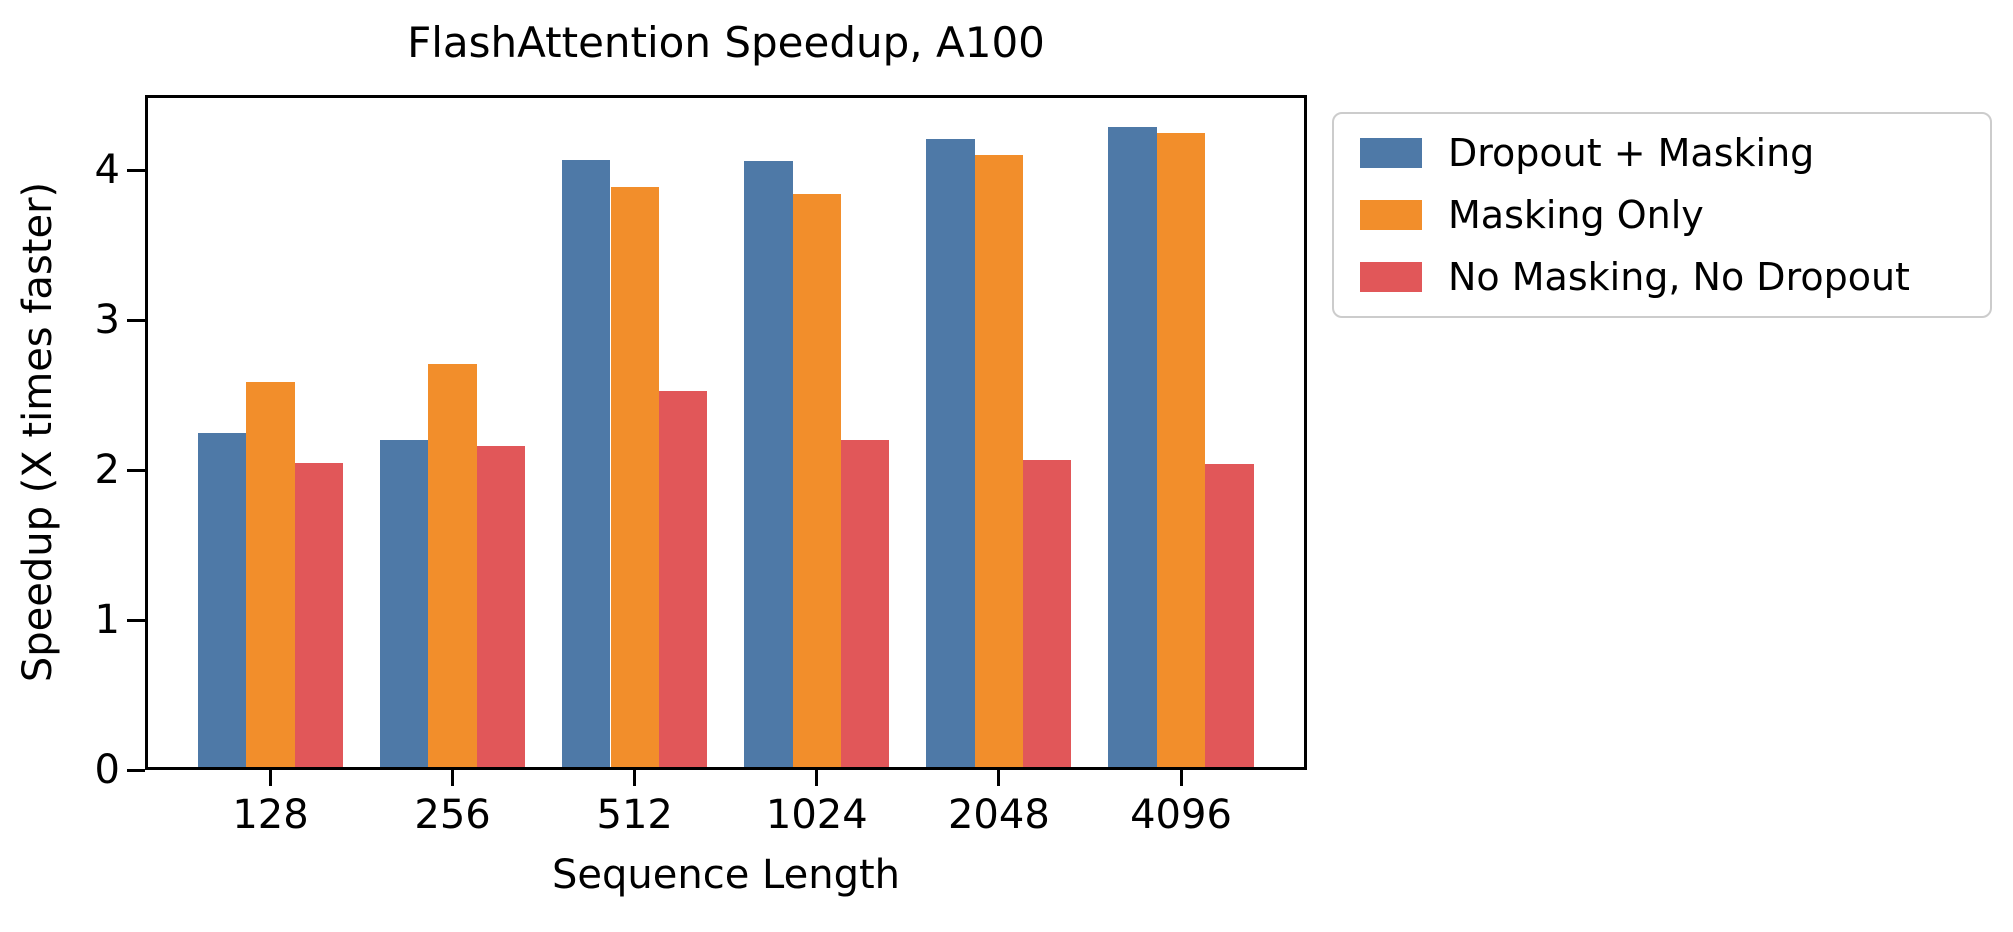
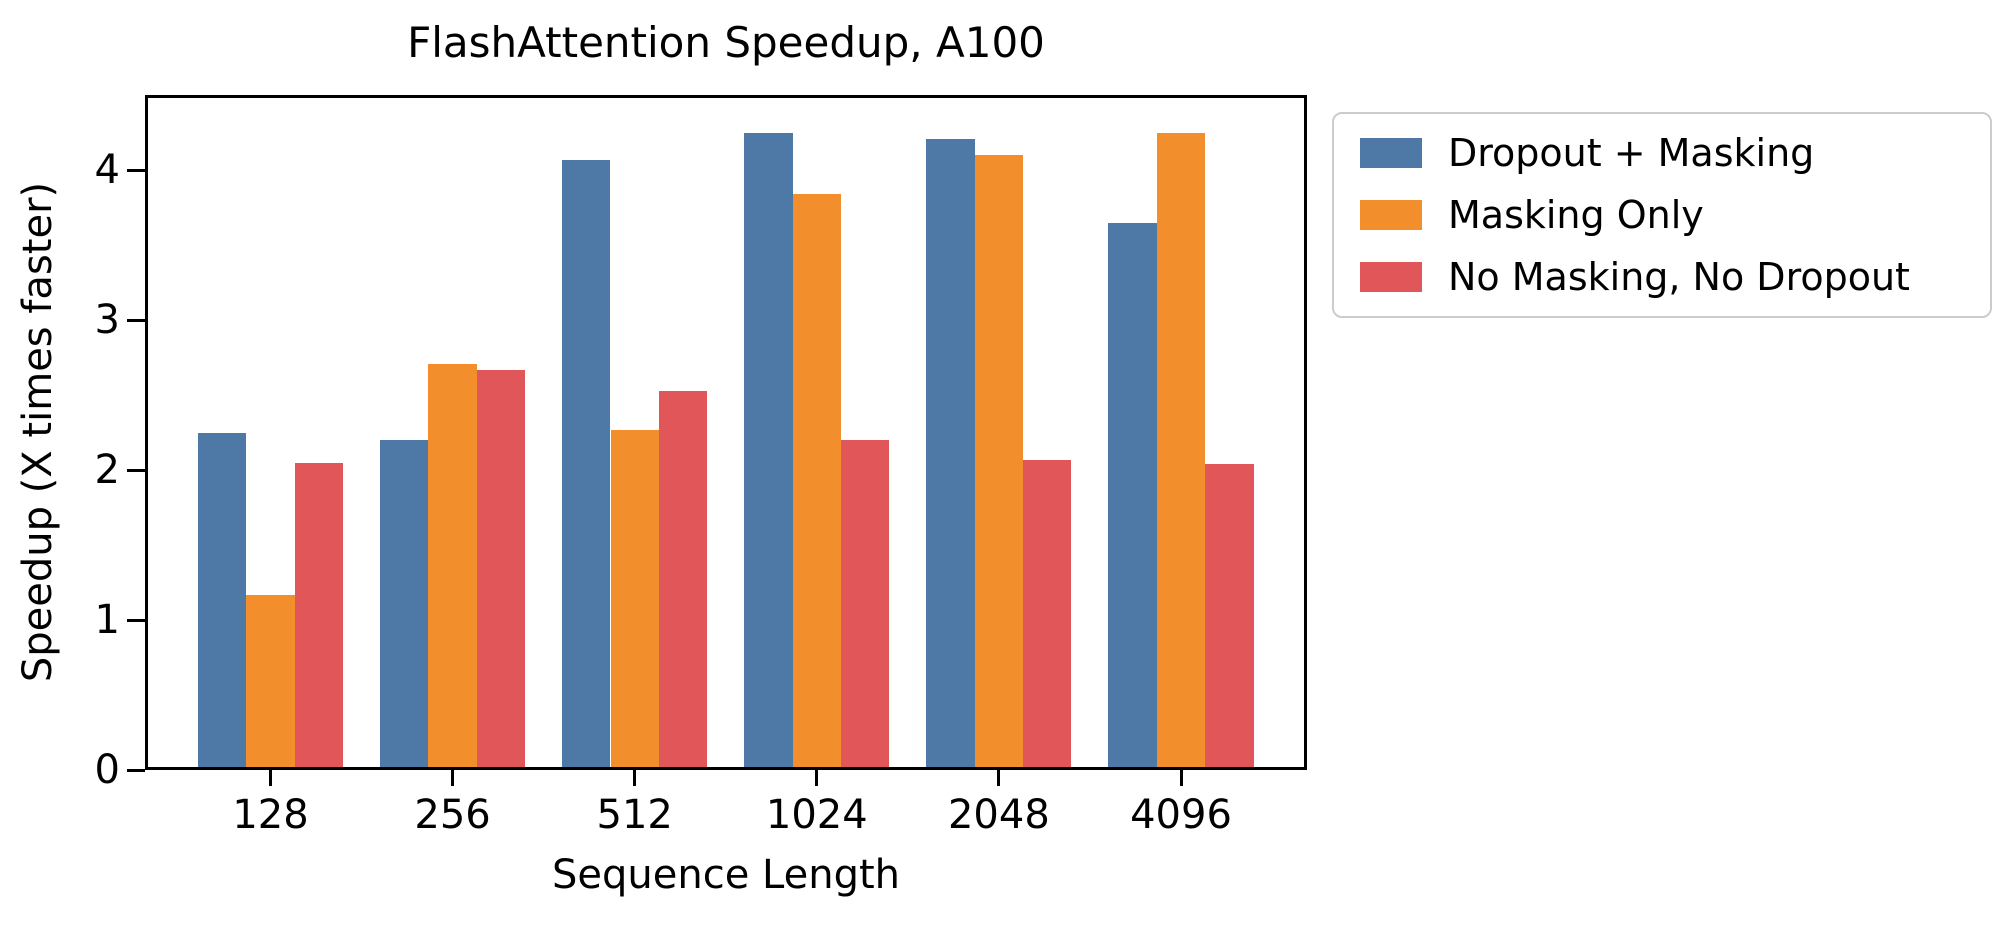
Masking Only/128: 2.59 -> 1.17
No Masking, No Dropout/256: 2.16 -> 2.67
Masking Only/512: 3.89 -> 2.27
Dropout + Masking/1024: 4.06 -> 4.25
Dropout + Masking/4096: 4.29 -> 3.65
